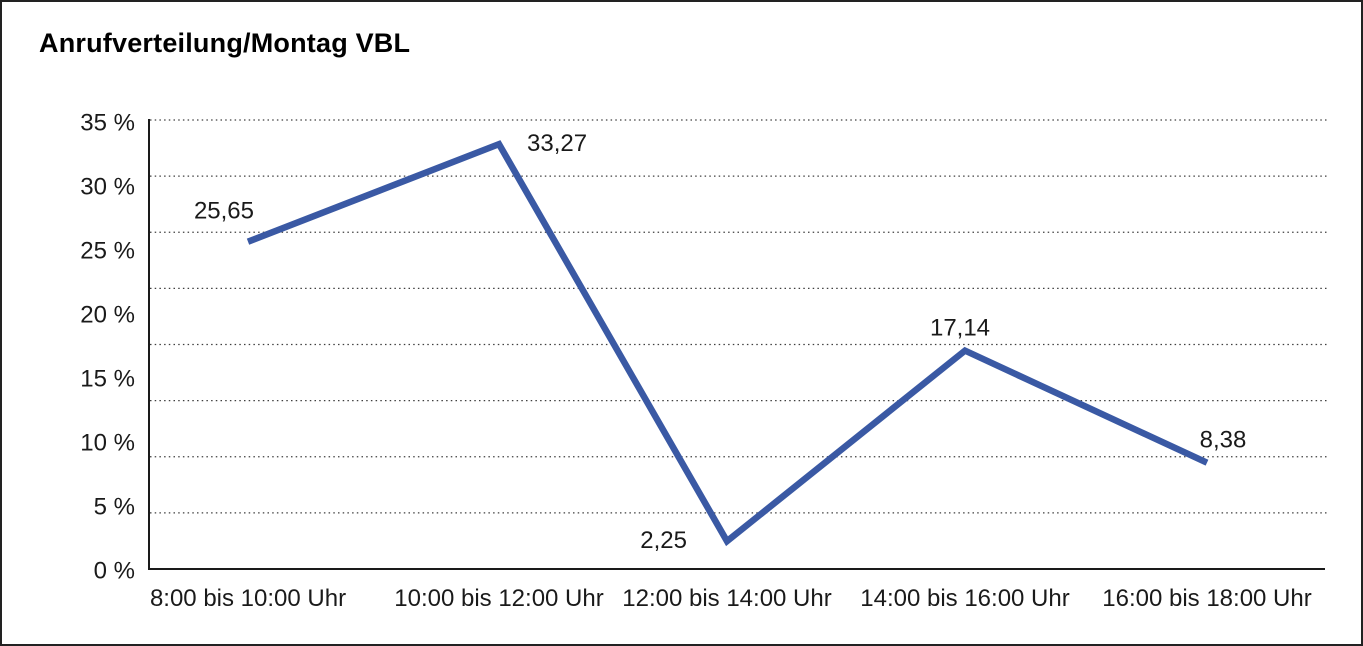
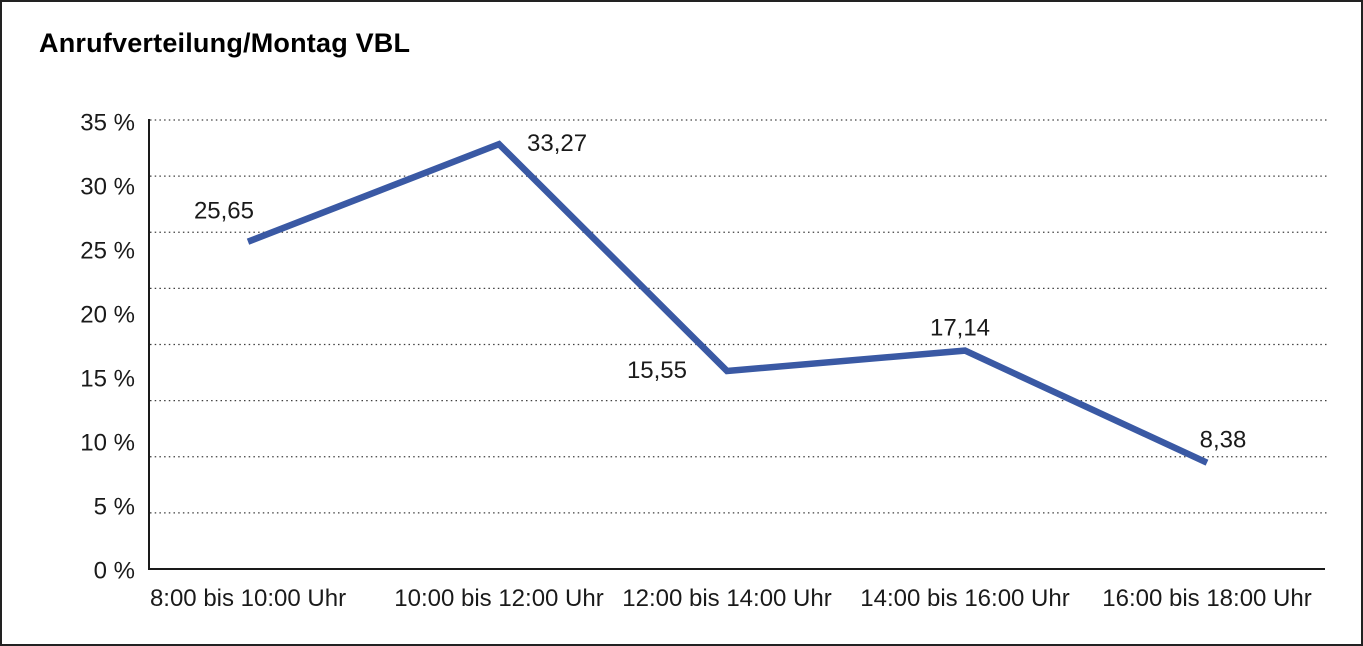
12:00 bis 14:00 Uhr: 2,25 -> 15,55
